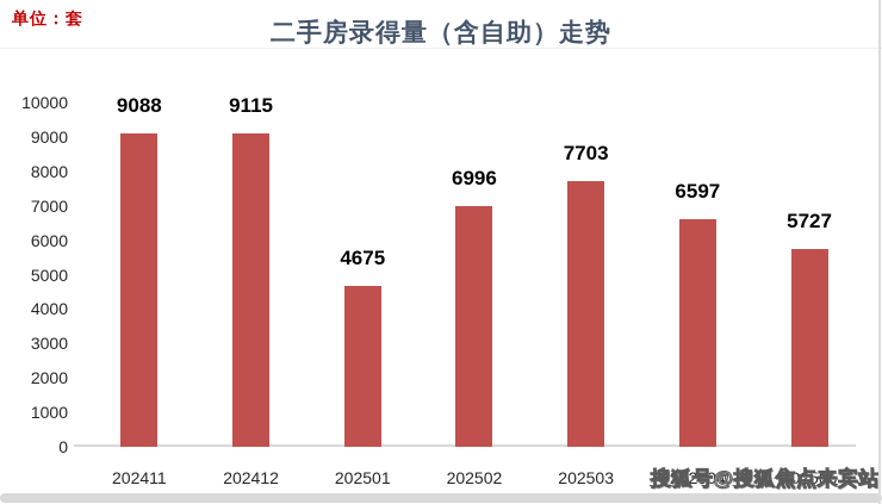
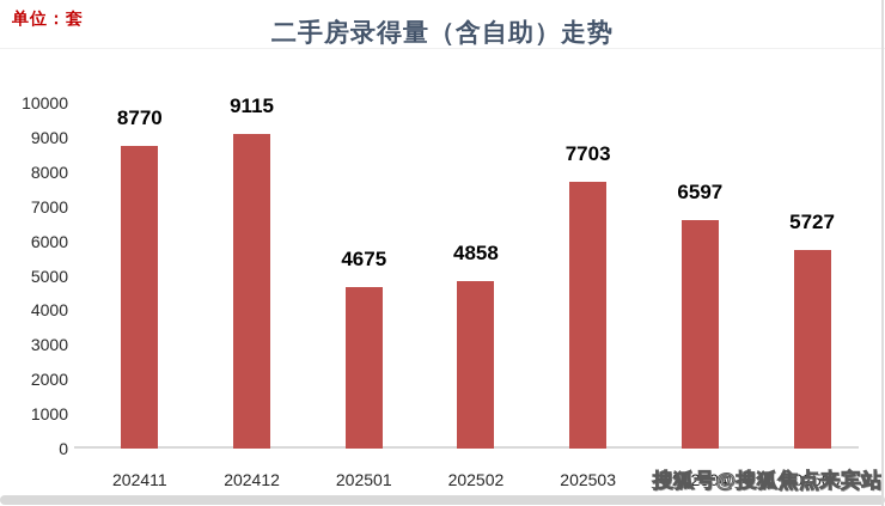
202411: 9088 -> 8770
202502: 6996 -> 4858
